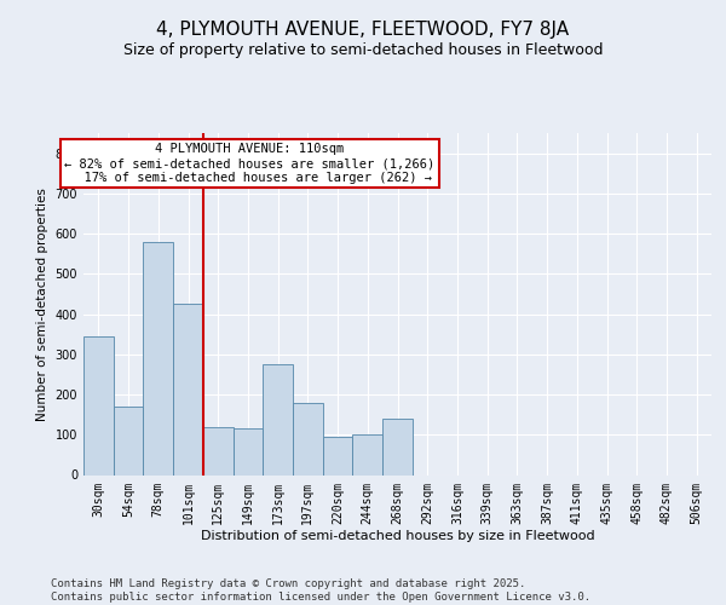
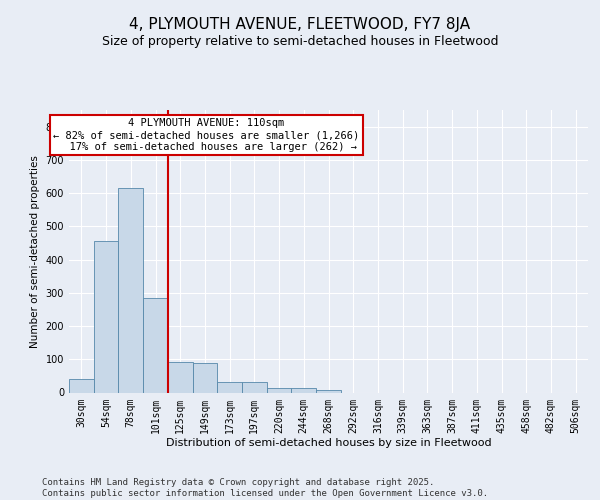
30sqm: 345 -> 40
54sqm: 170 -> 455
78sqm: 580 -> 615
101sqm: 425 -> 285
125sqm: 120 -> 92
149sqm: 115 -> 88
173sqm: 275 -> 32
197sqm: 180 -> 32
220sqm: 95 -> 15
244sqm: 100 -> 15
268sqm: 140 -> 8
